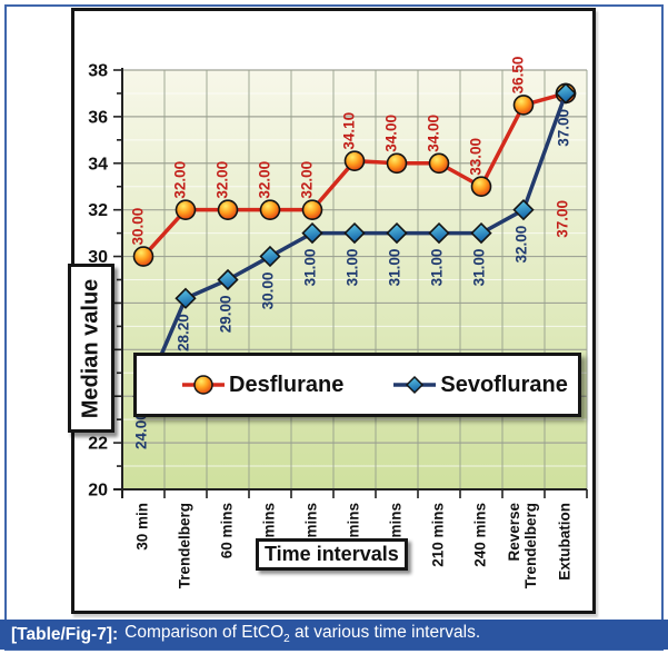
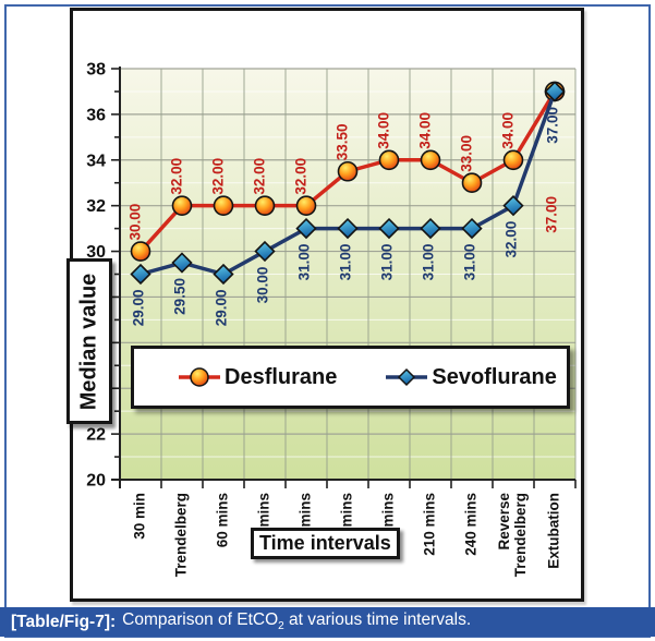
Sevoflurane/30 min: 24.00 -> 29.00
Sevoflurane/Trendelberg: 28.20 -> 29.50
Desflurane/150 mins: 34.10 -> 33.50
Desflurane/Reverse Trendelberg: 36.50 -> 34.00
